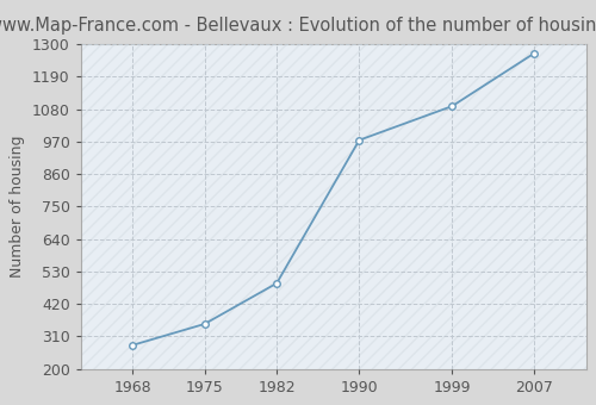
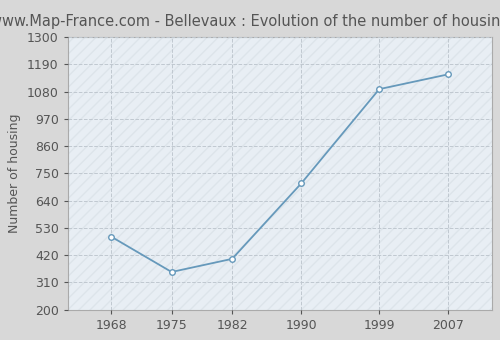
1968: 280 -> 495
1982: 490 -> 405
1990: 975 -> 710
2007: 1270 -> 1150
